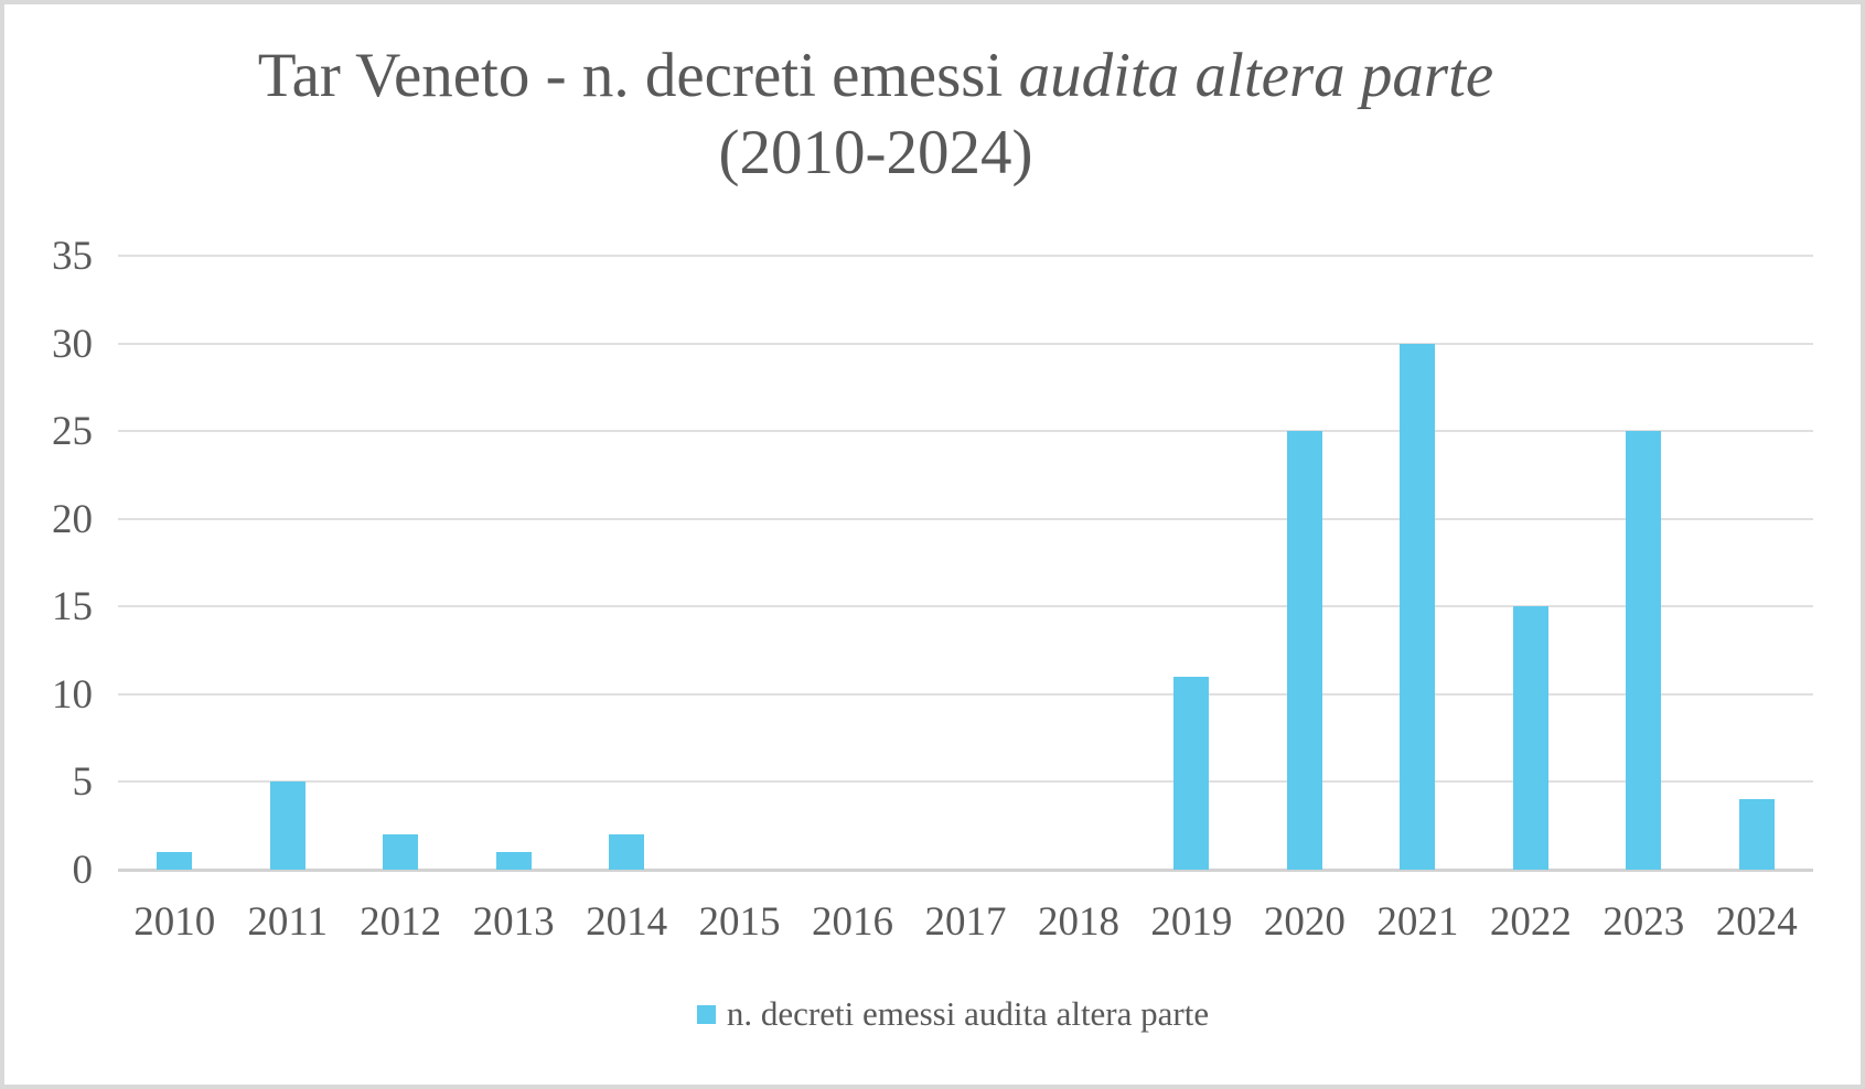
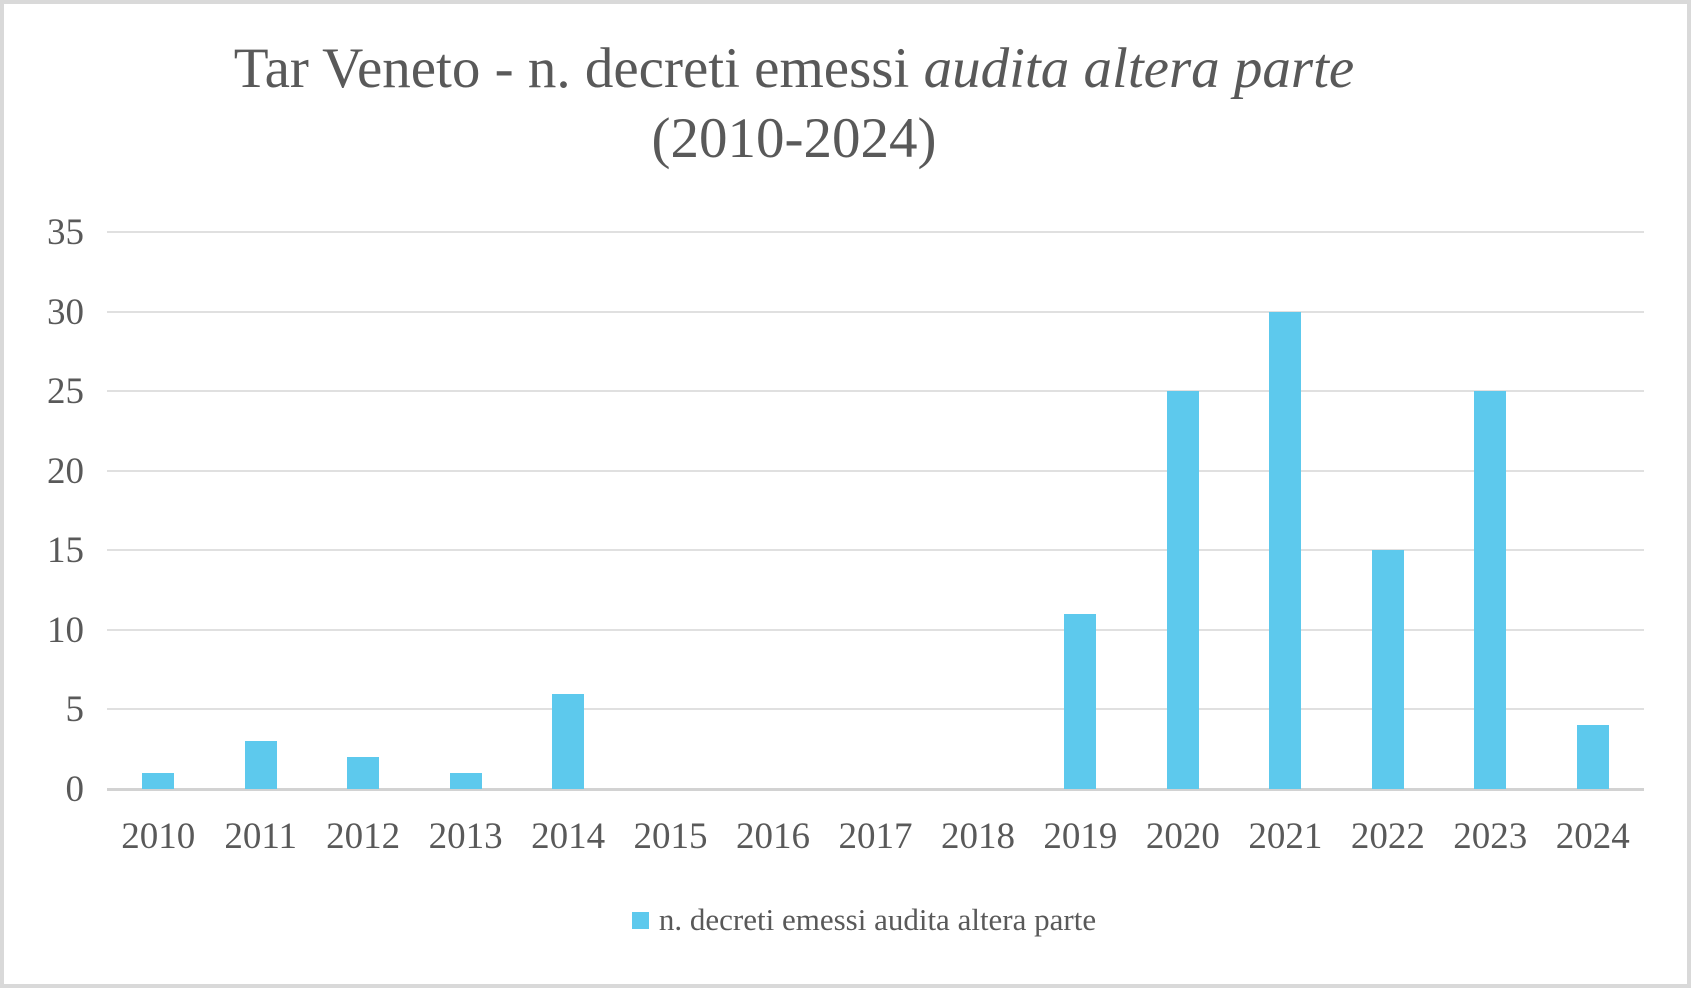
2011: 5 -> 3
2014: 2 -> 6
